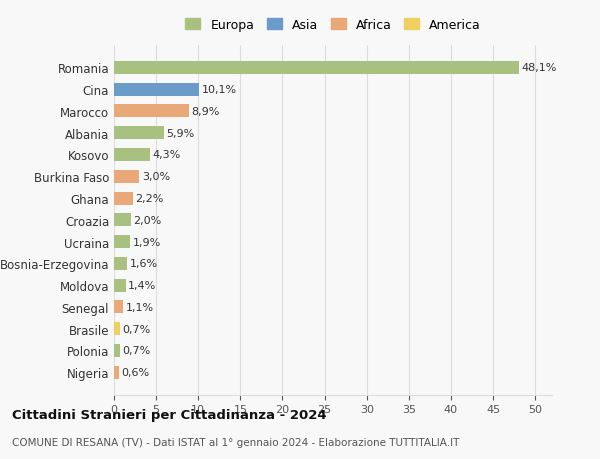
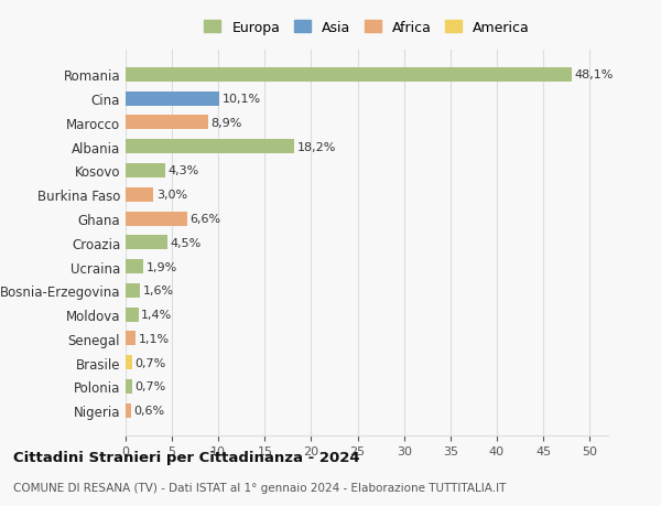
Albania: 5,9% -> 18,2%
Ghana: 2,2% -> 6,6%
Croazia: 2,0% -> 4,5%
